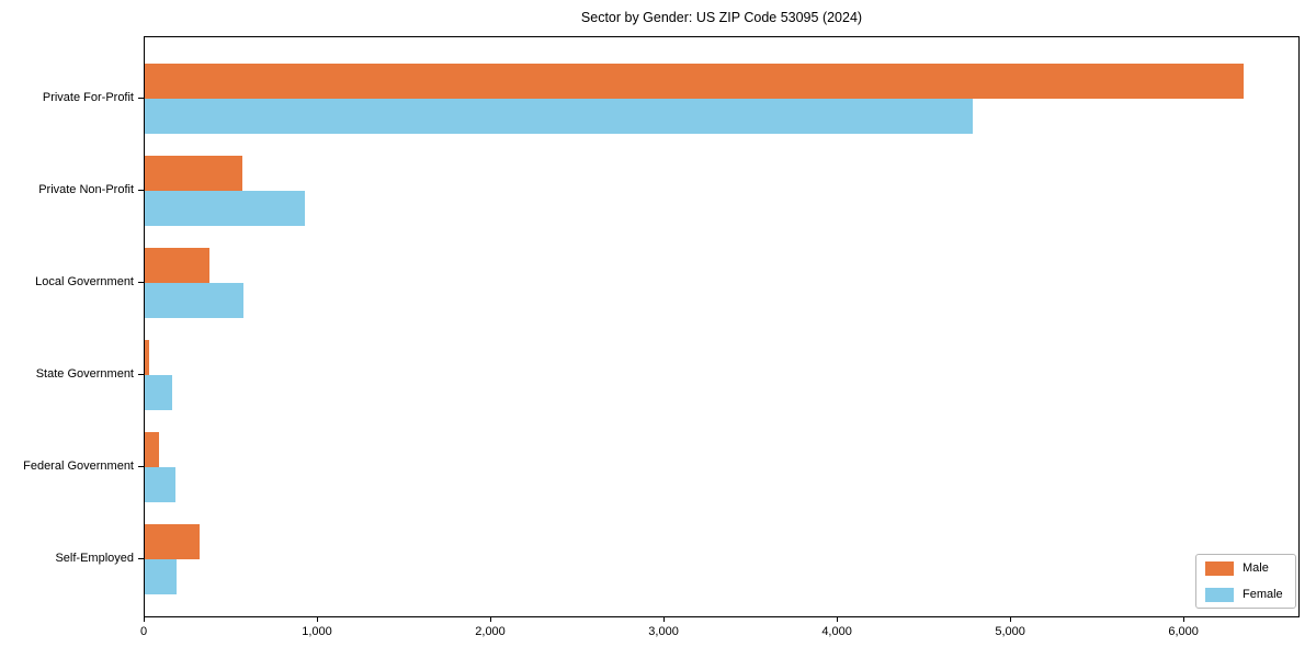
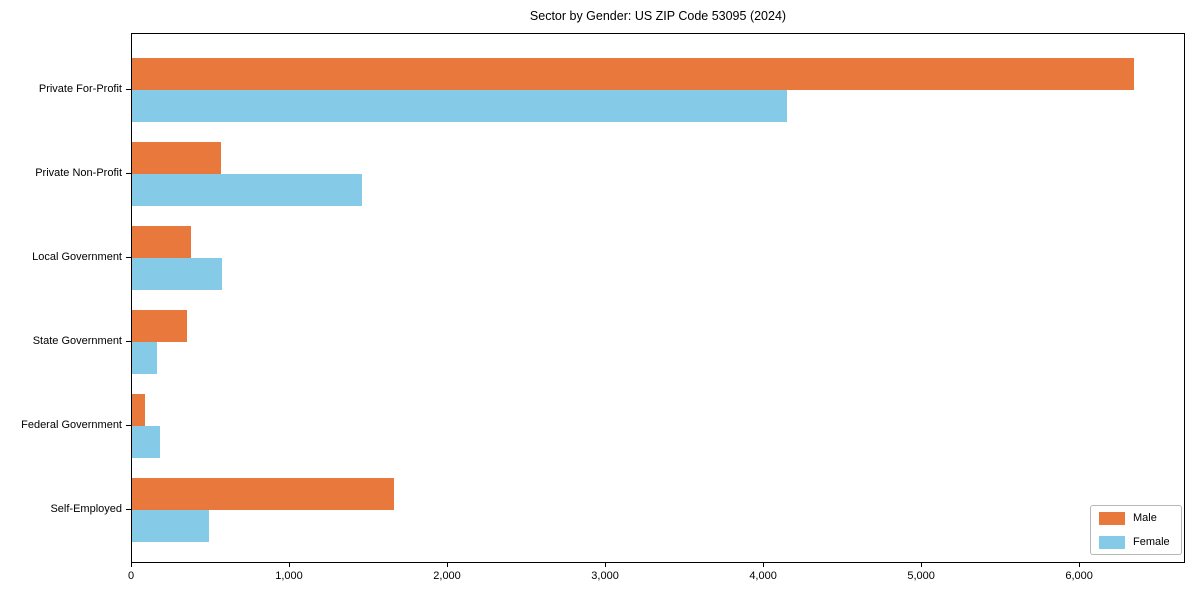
Female/Private For-Profit: 4790 -> 4150
Female/Private Non-Profit: 920 -> 1460
Male/State Government: 20 -> 350
Male/Self-Employed: 320 -> 1660
Female/Self-Employed: 180 -> 490
